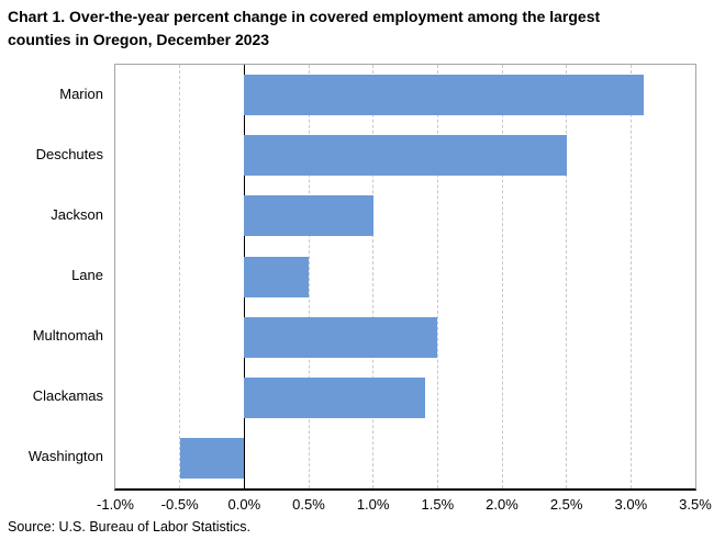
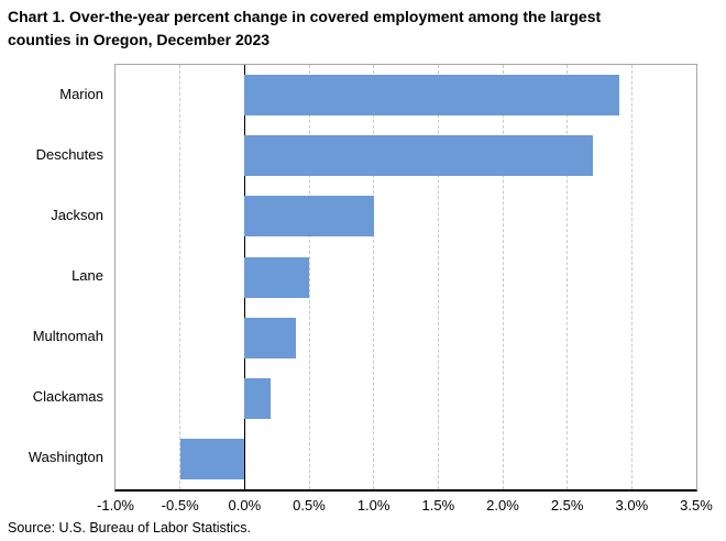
Marion: 3.1% -> 2.9%
Deschutes: 2.5% -> 2.7%
Multnomah: 1.5% -> 0.4%
Clackamas: 1.4% -> 0.2%
